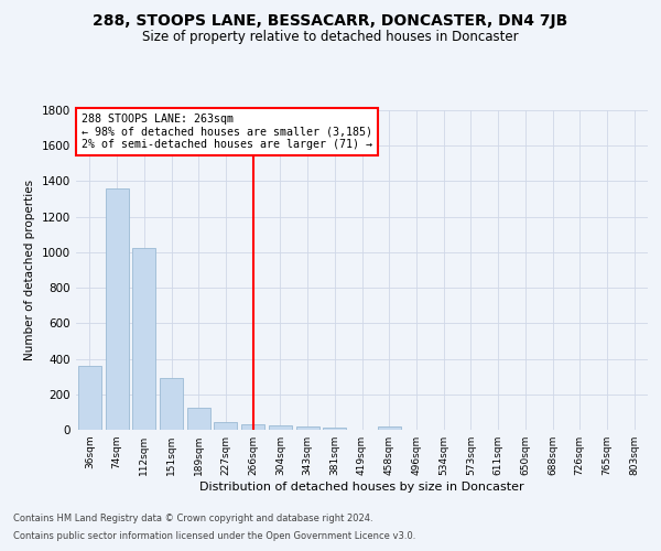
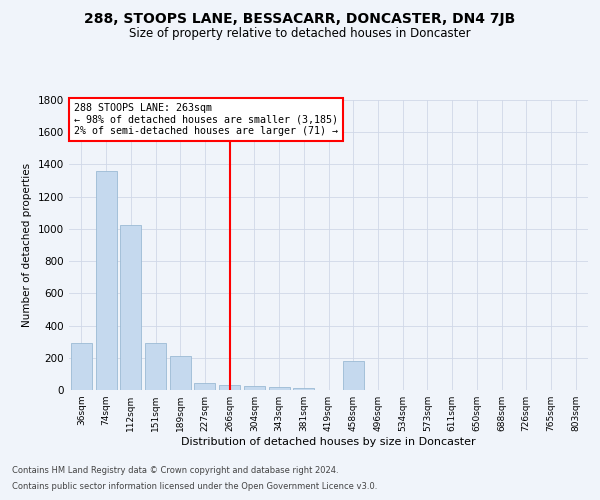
36sqm: 360 -> 290
189sqm: 120 -> 210
458sqm: 20 -> 180
